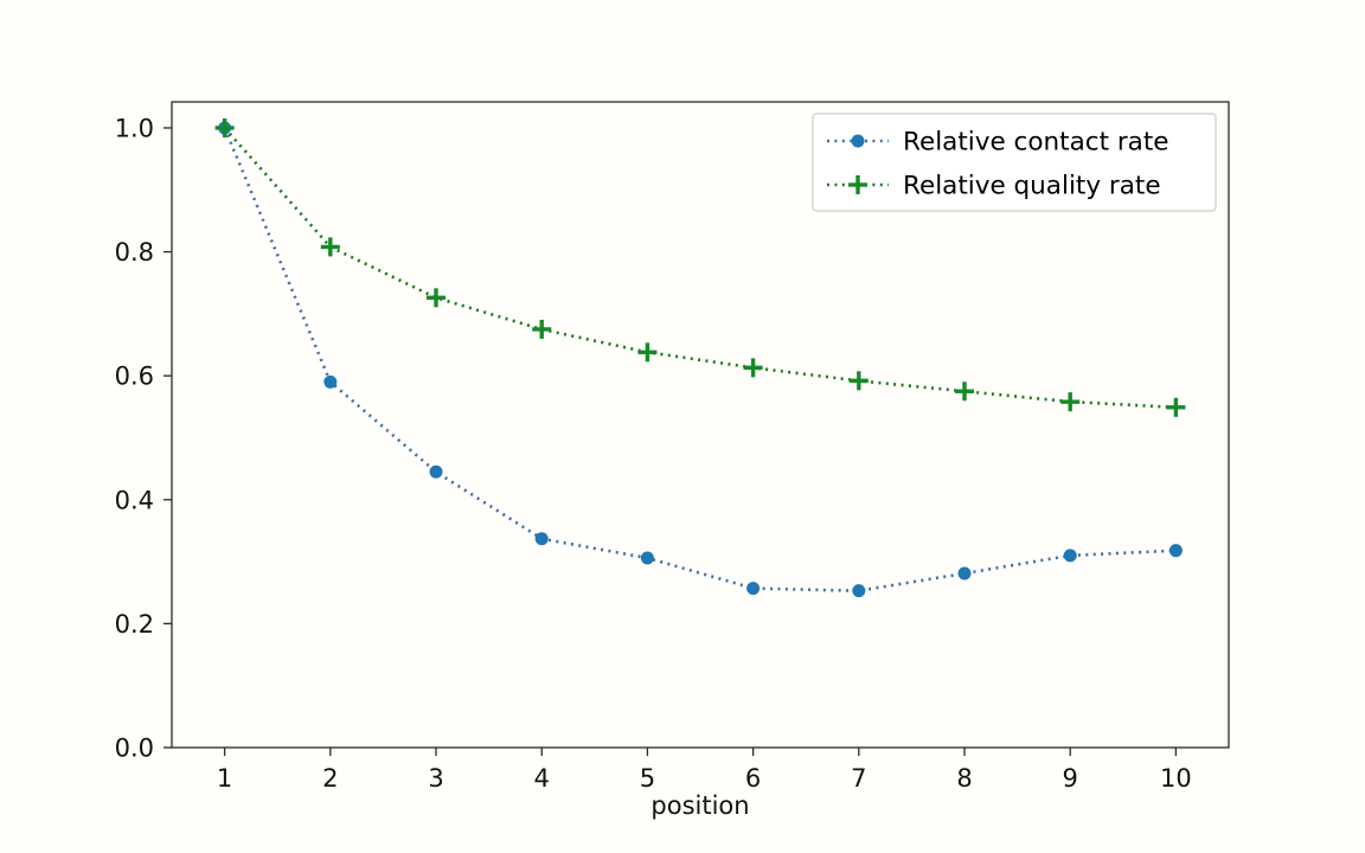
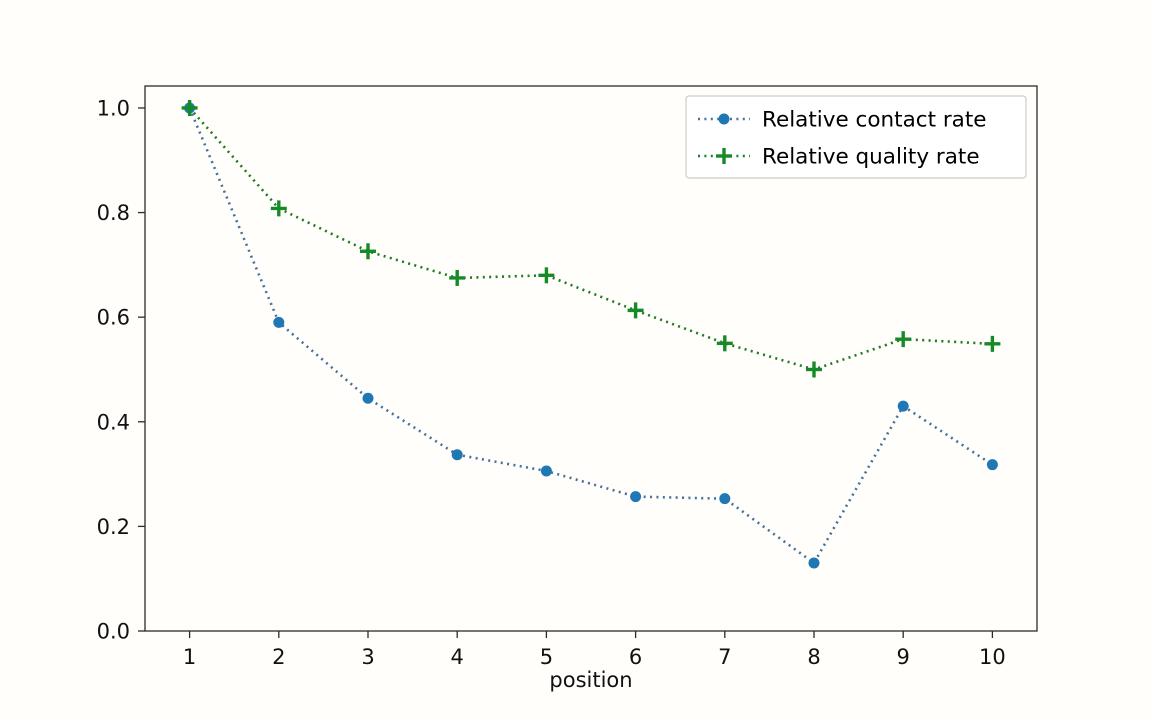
Relative quality rate/5: 0.64 -> 0.68
Relative quality rate/7: 0.59 -> 0.55
Relative contact rate/8: 0.28 -> 0.13
Relative quality rate/8: 0.57 -> 0.50
Relative contact rate/9: 0.31 -> 0.43
